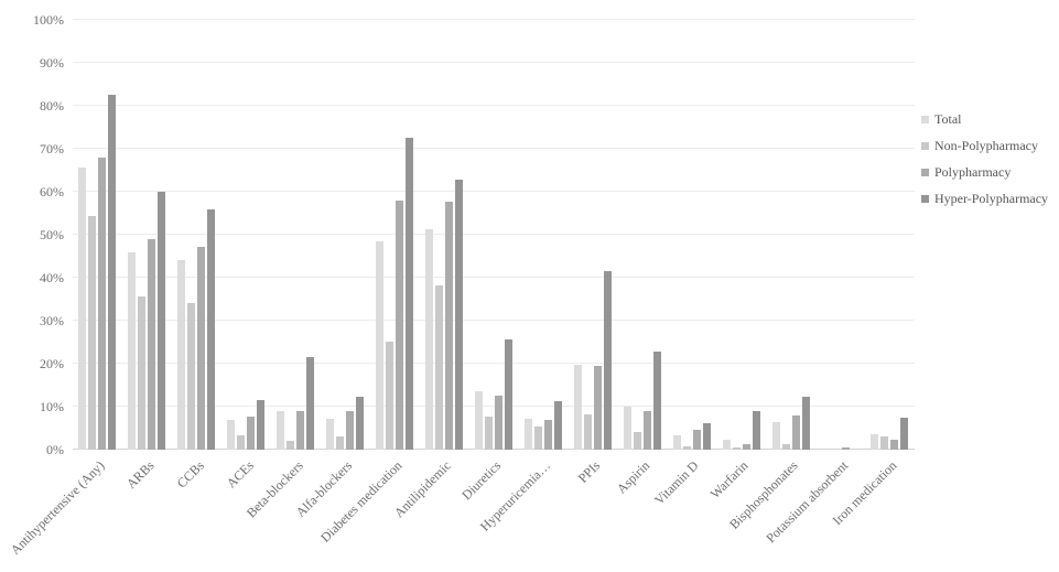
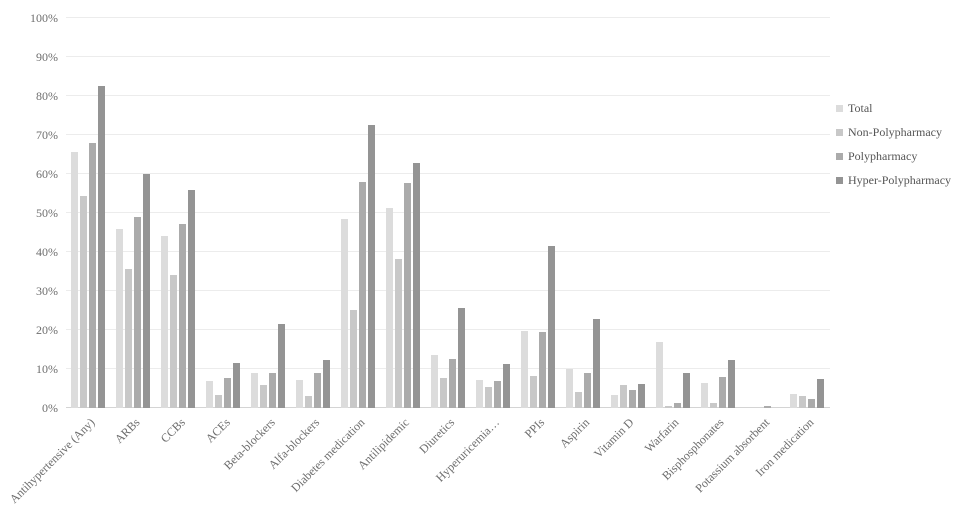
Non-Polypharmacy/Beta-blockers: 2% -> 6%
Non-Polypharmacy/Vitamin D: 1% -> 6%
Total/Warfarin: 2% -> 17%
